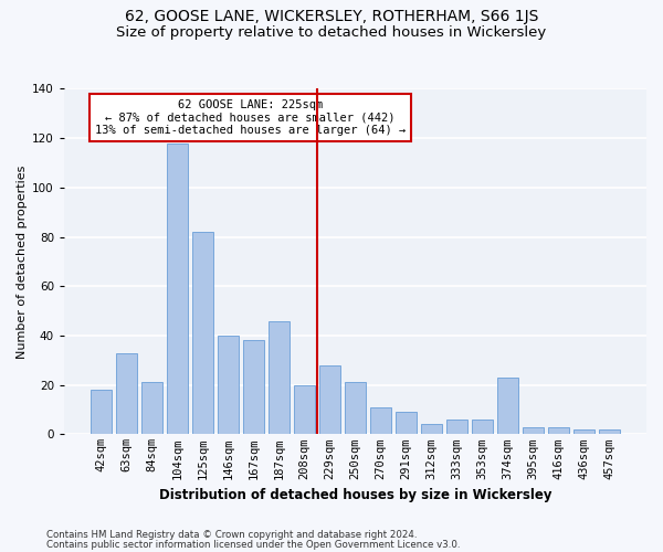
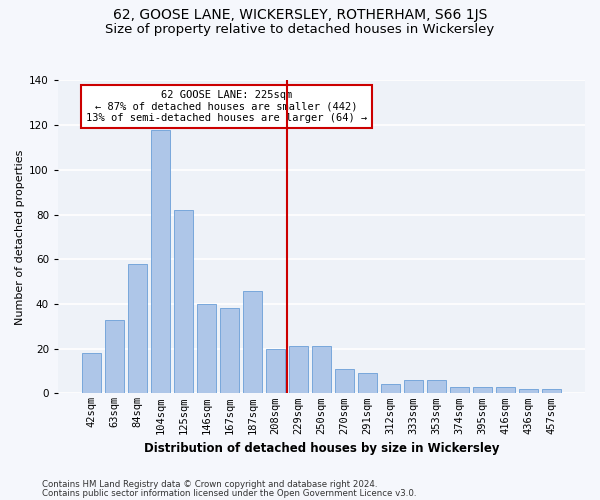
84sqm: 21 -> 58
229sqm: 28 -> 21
374sqm: 23 -> 3
